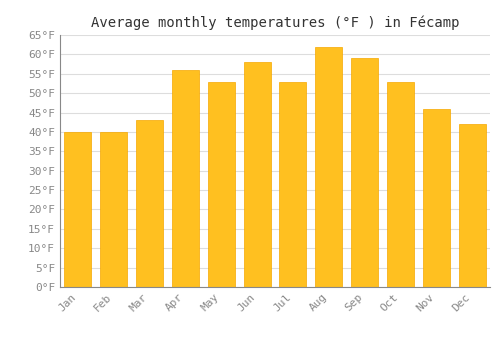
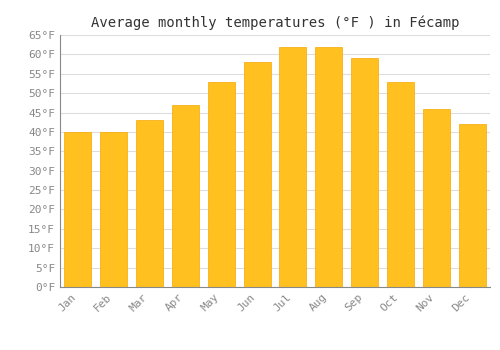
Apr: 56°F -> 47°F
Jul: 53°F -> 62°F
